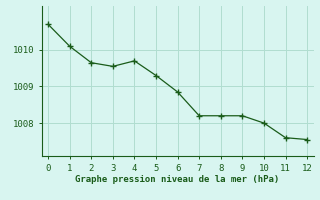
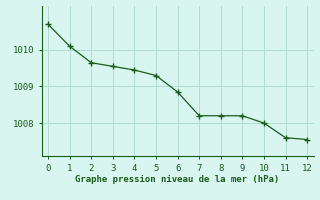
4: 1009.70 -> 1009.45
